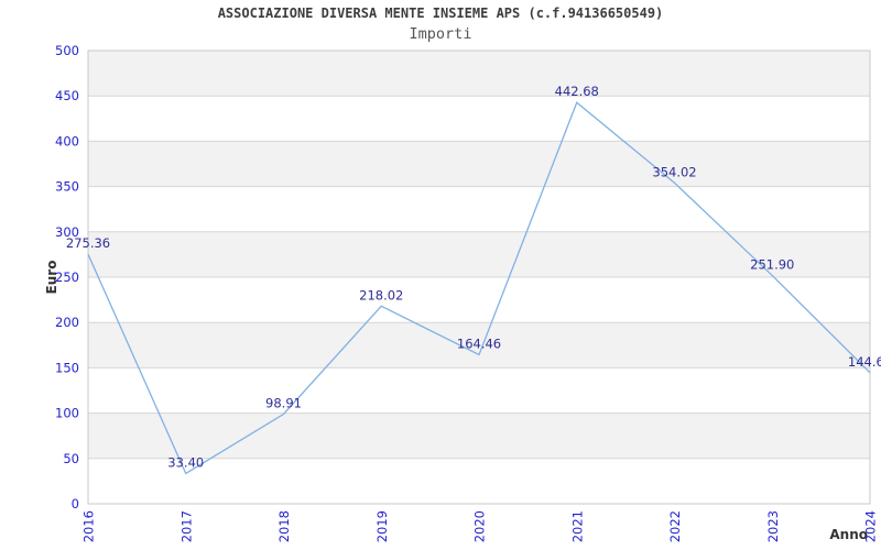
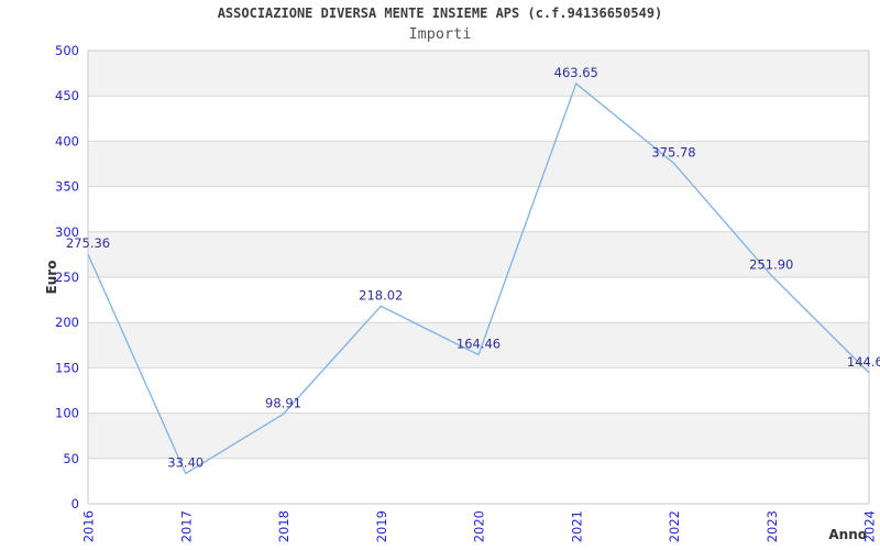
2021: 442.68 -> 463.65
2022: 354.02 -> 375.78
